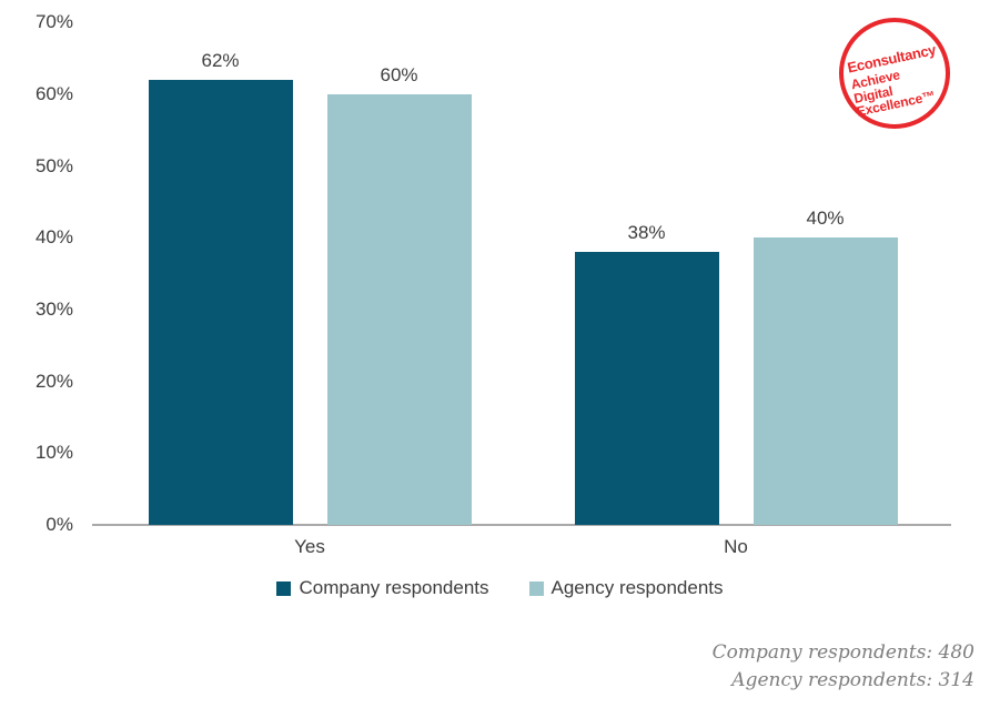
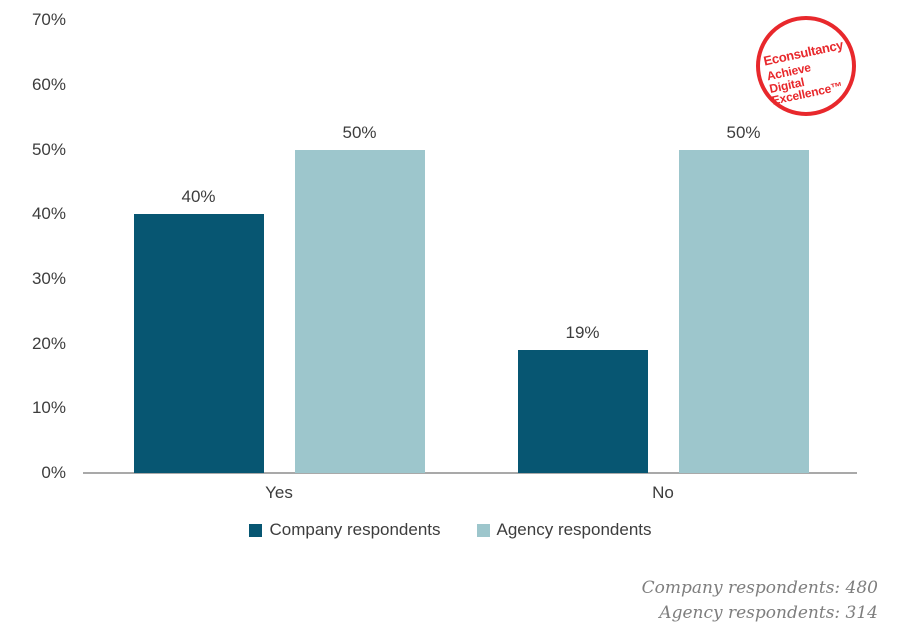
Company respondents/Yes: 62% -> 40%
Agency respondents/Yes: 60% -> 50%
Company respondents/No: 38% -> 19%
Agency respondents/No: 40% -> 50%
